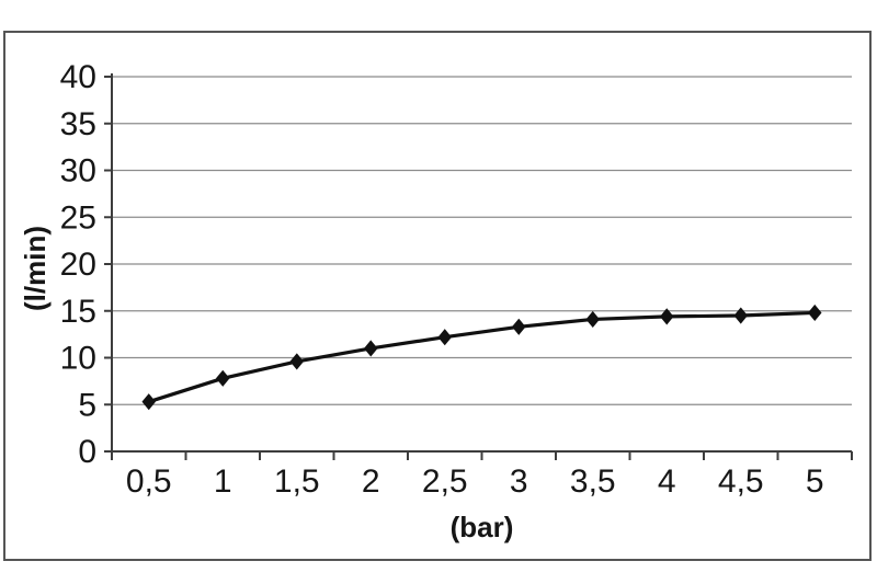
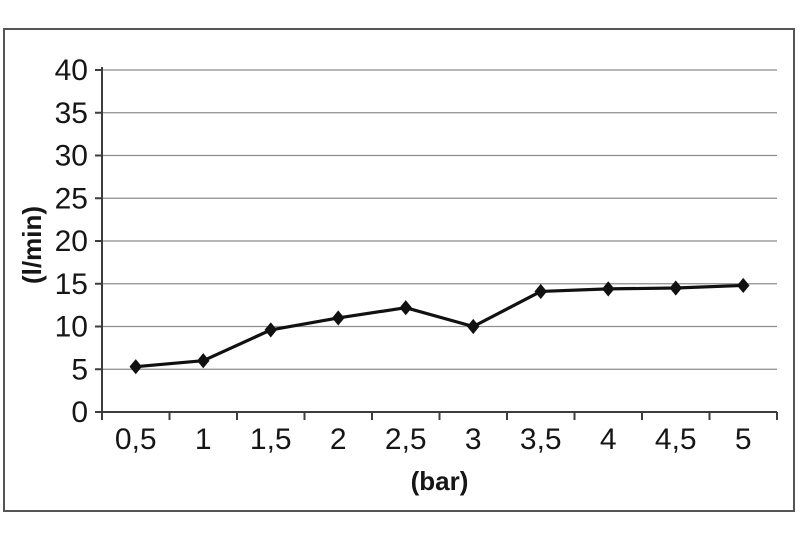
1: 8 -> 6
3: 13 -> 10
